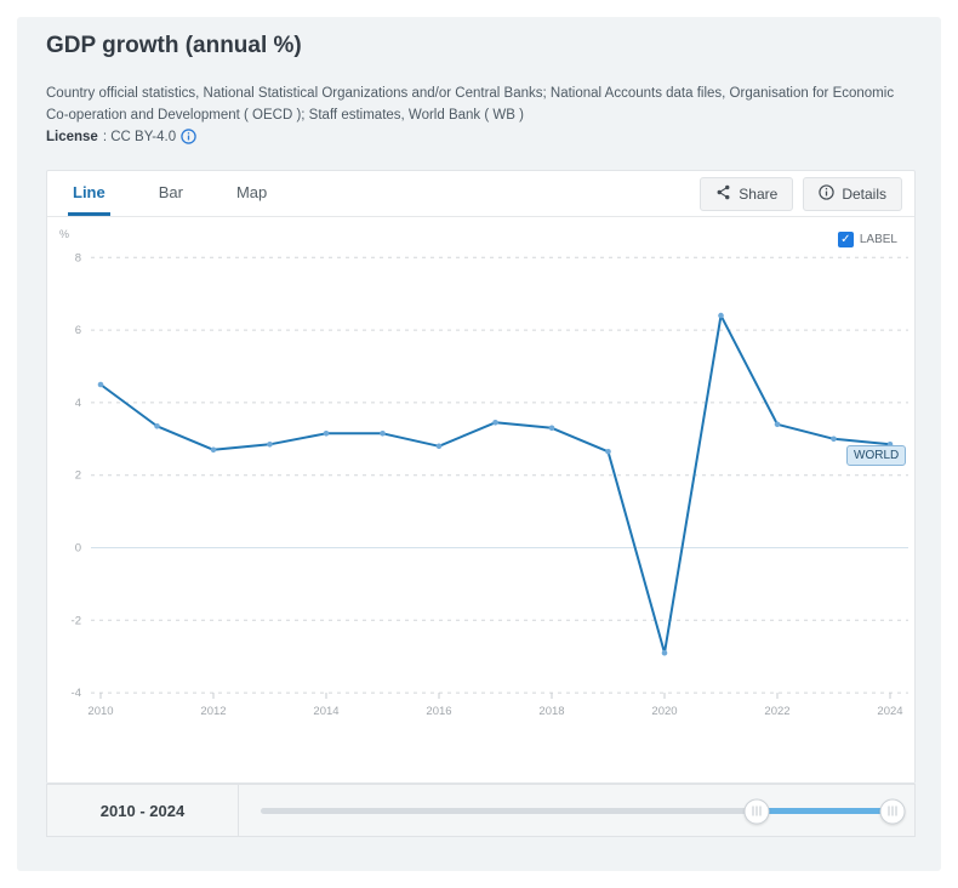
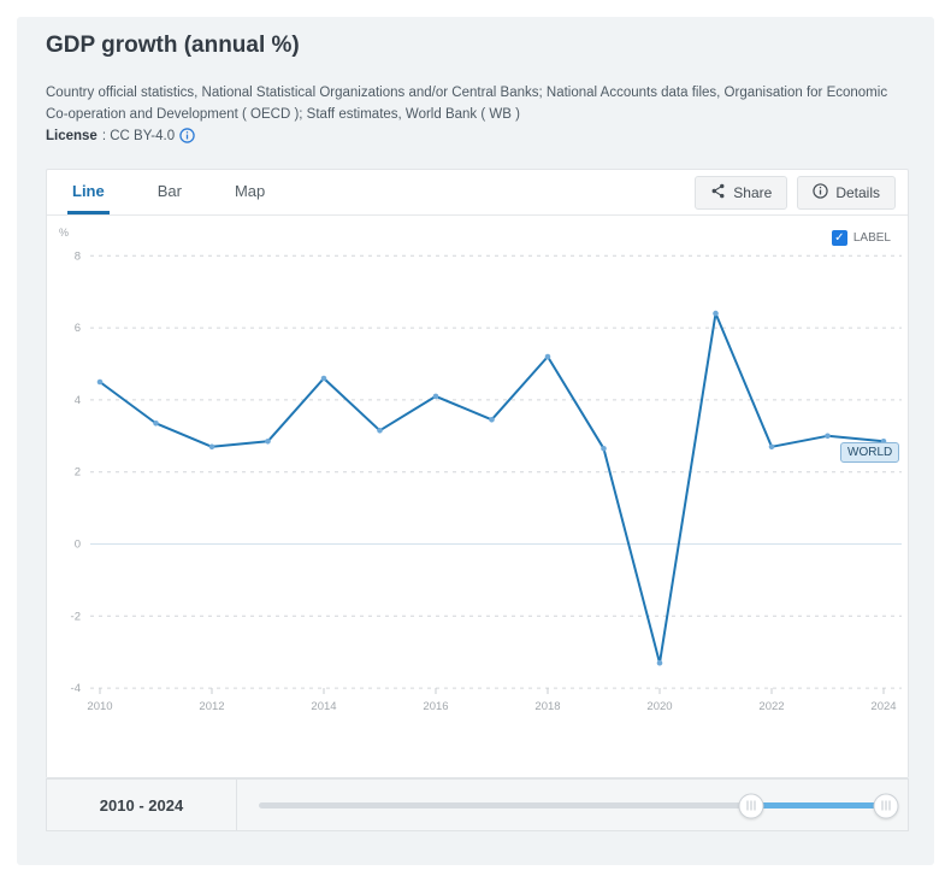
2014: 3.1 -> 4.6
2016: 2.8 -> 4.1
2018: 3.3 -> 5.2
2020: -2.9 -> -3.3
2022: 3.4 -> 2.7
